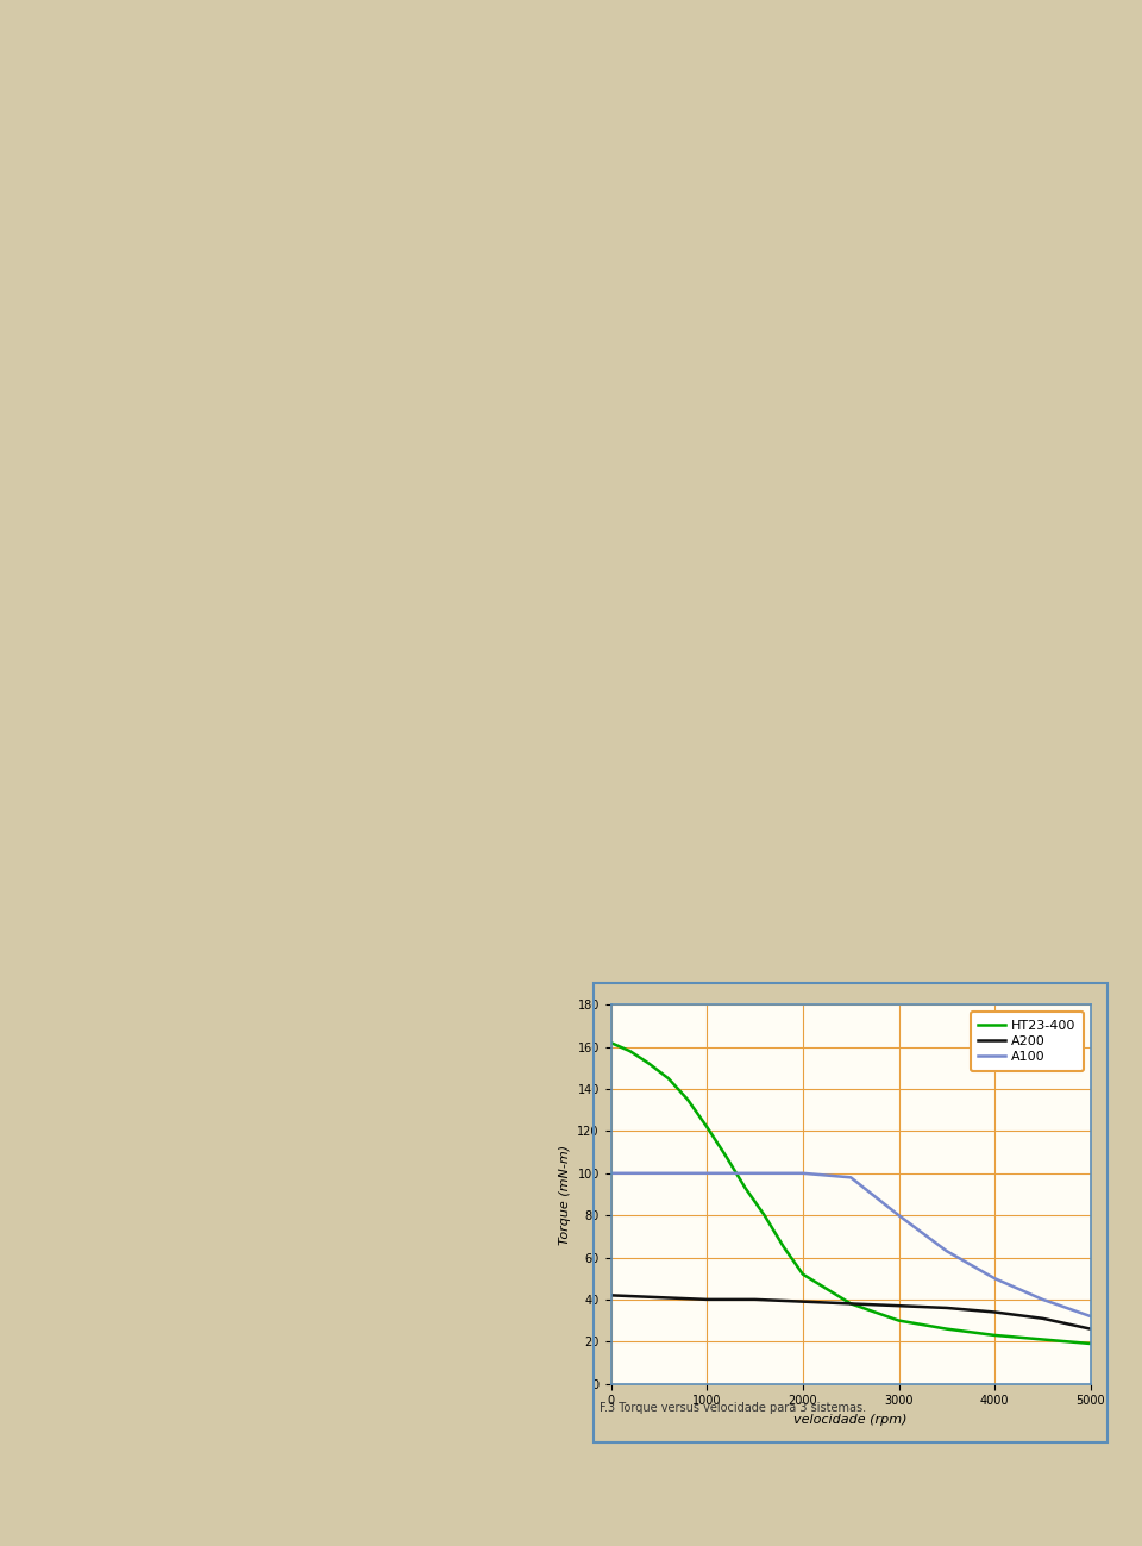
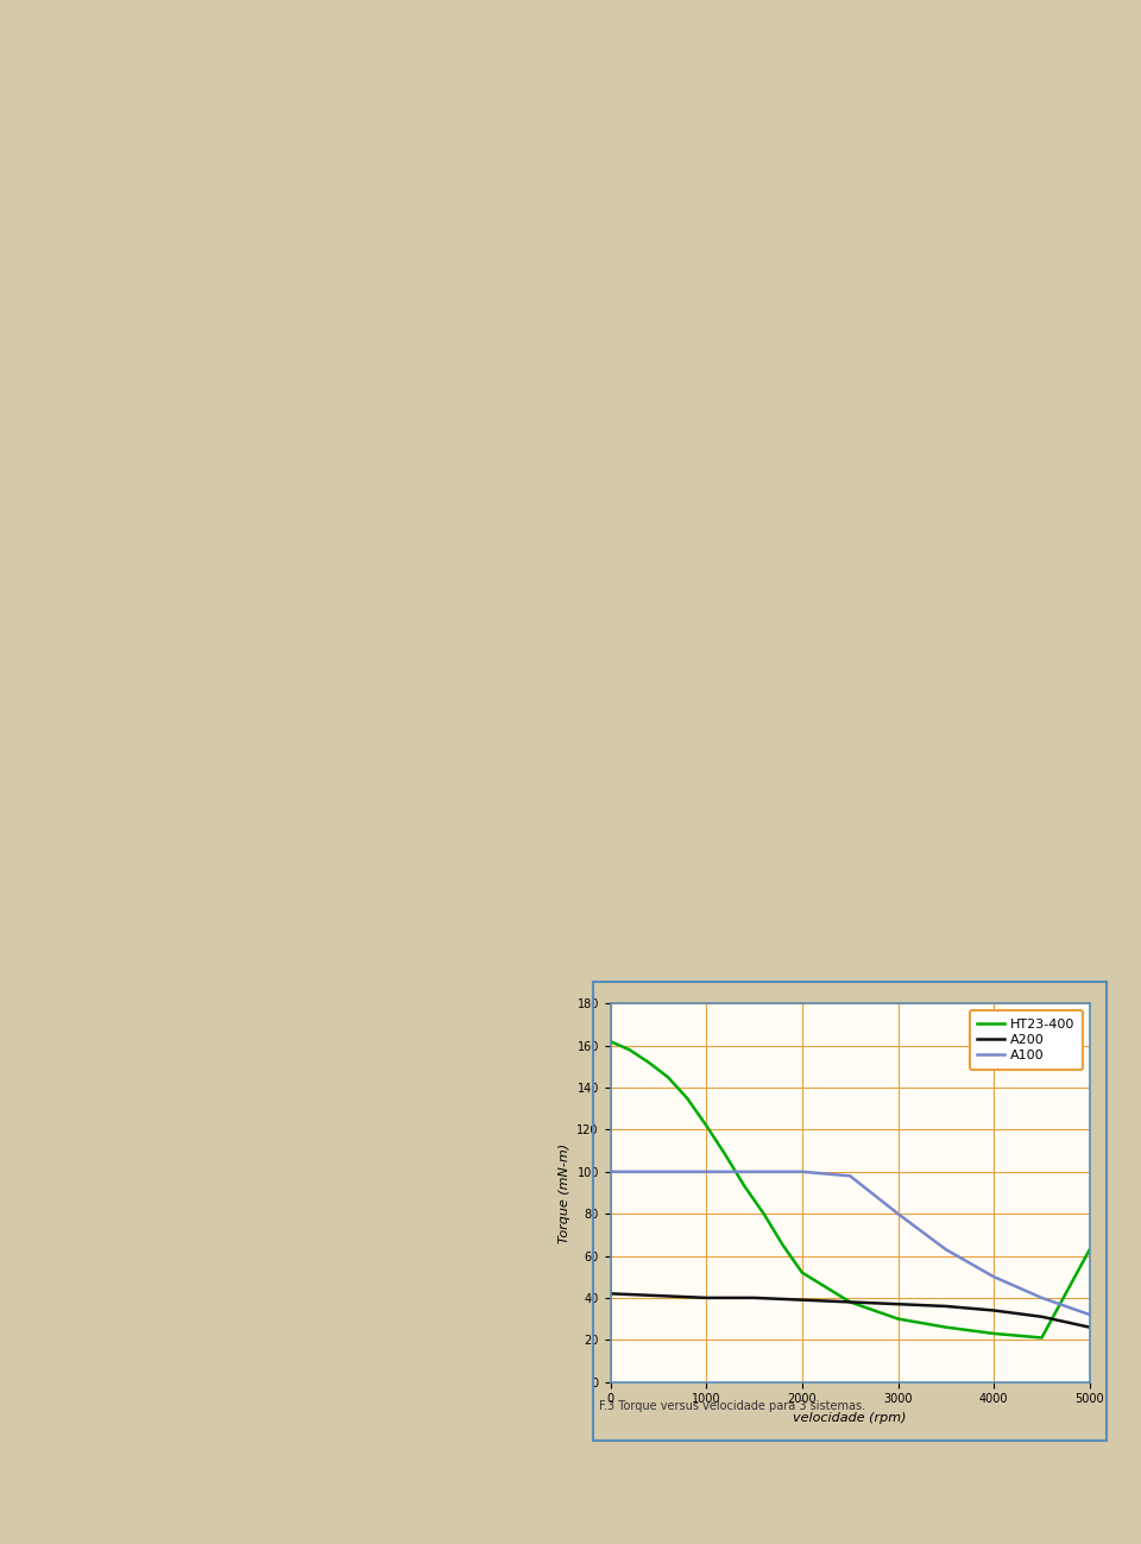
HT23-400/5000: 19 -> 63
